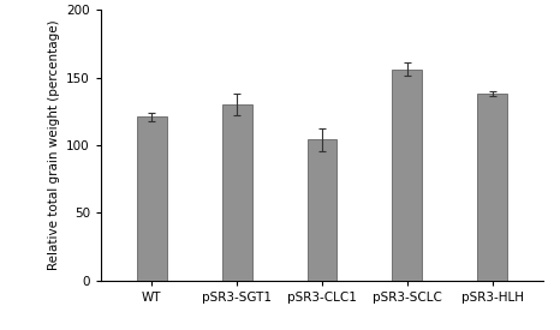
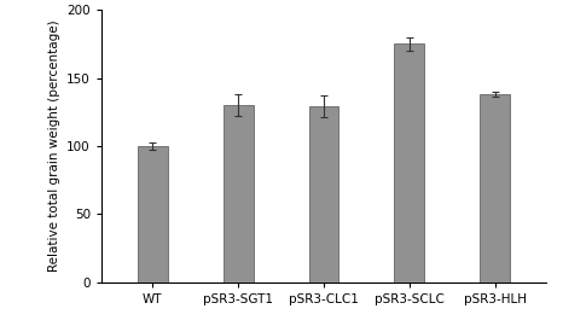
WT: 121 -> 100
pSR3-CLC1: 104 -> 129
pSR3-SCLC: 156 -> 175
